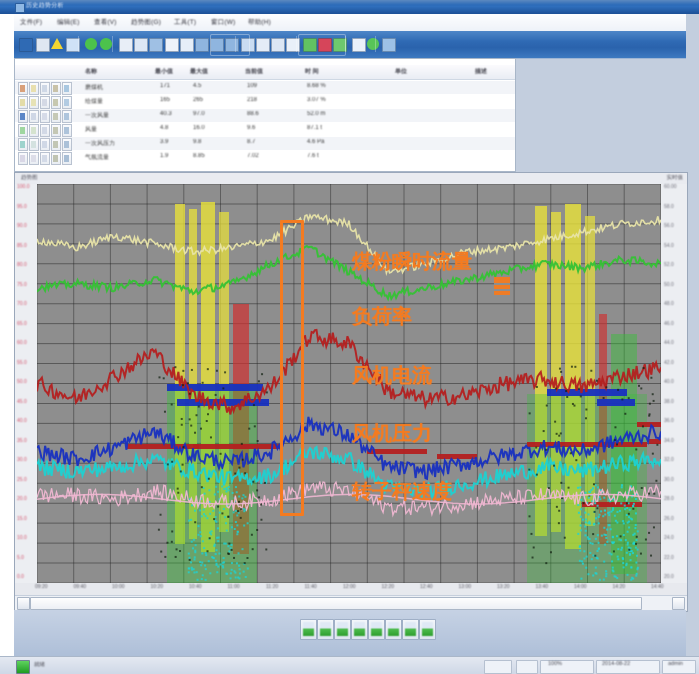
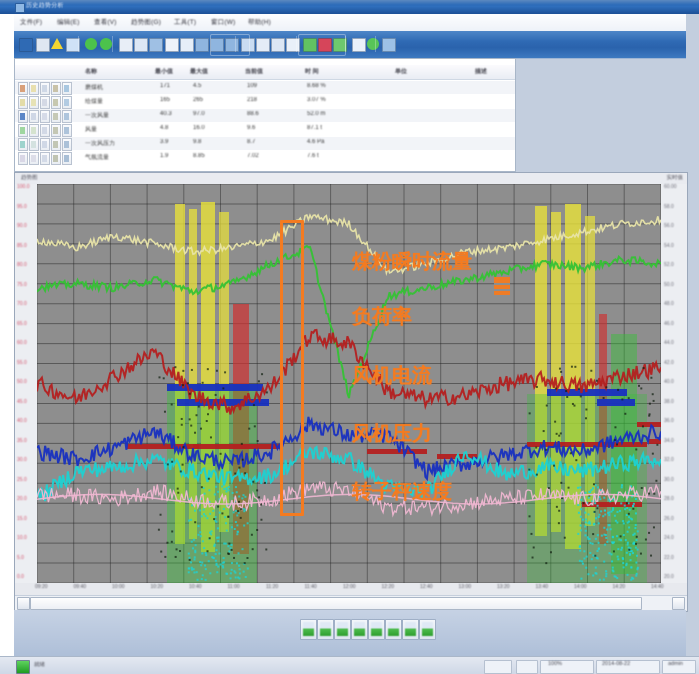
转子秤速度/09:20: 29 -> 21
负荷率/12:00: 78 -> 47
风机压力/12:20: 29 -> 37
转子秤速度/13:00: 25 -> 33
